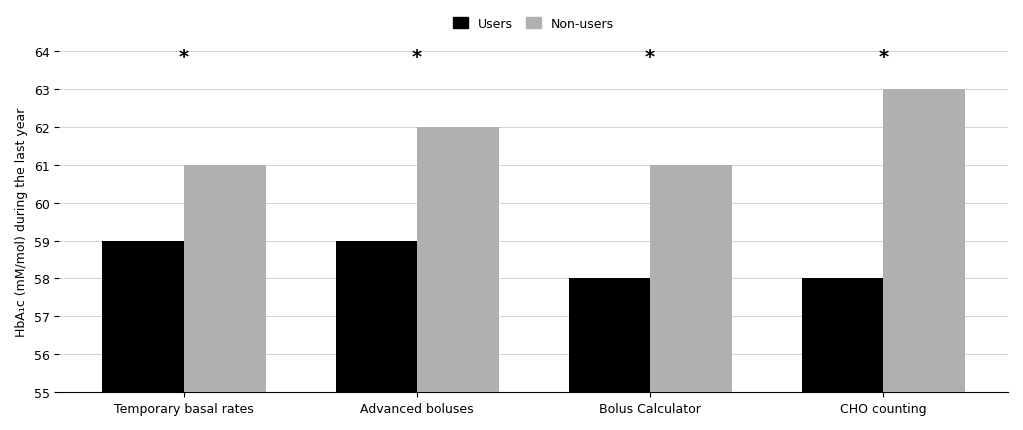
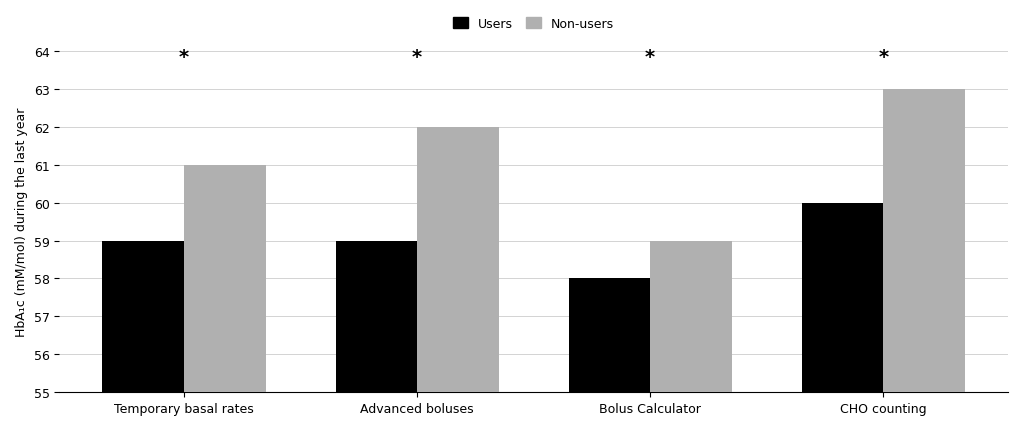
Non-users/Bolus Calculator: 61 -> 59
Users/CHO counting: 58 -> 60
